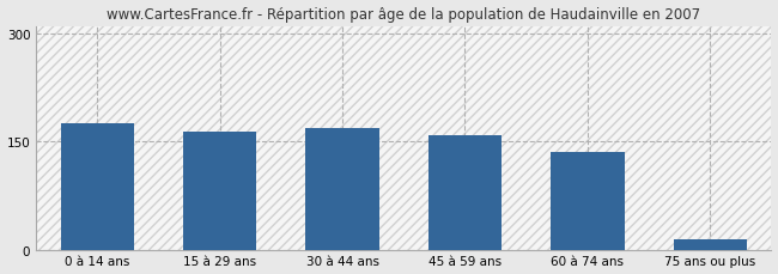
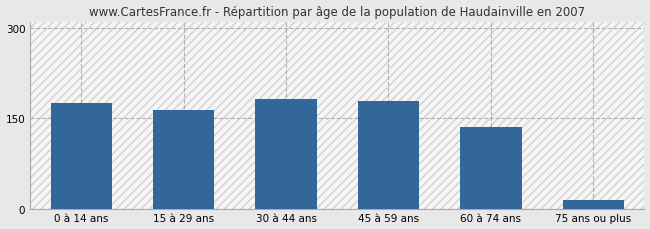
30 à 44 ans: 168 -> 182
45 à 59 ans: 158 -> 178
